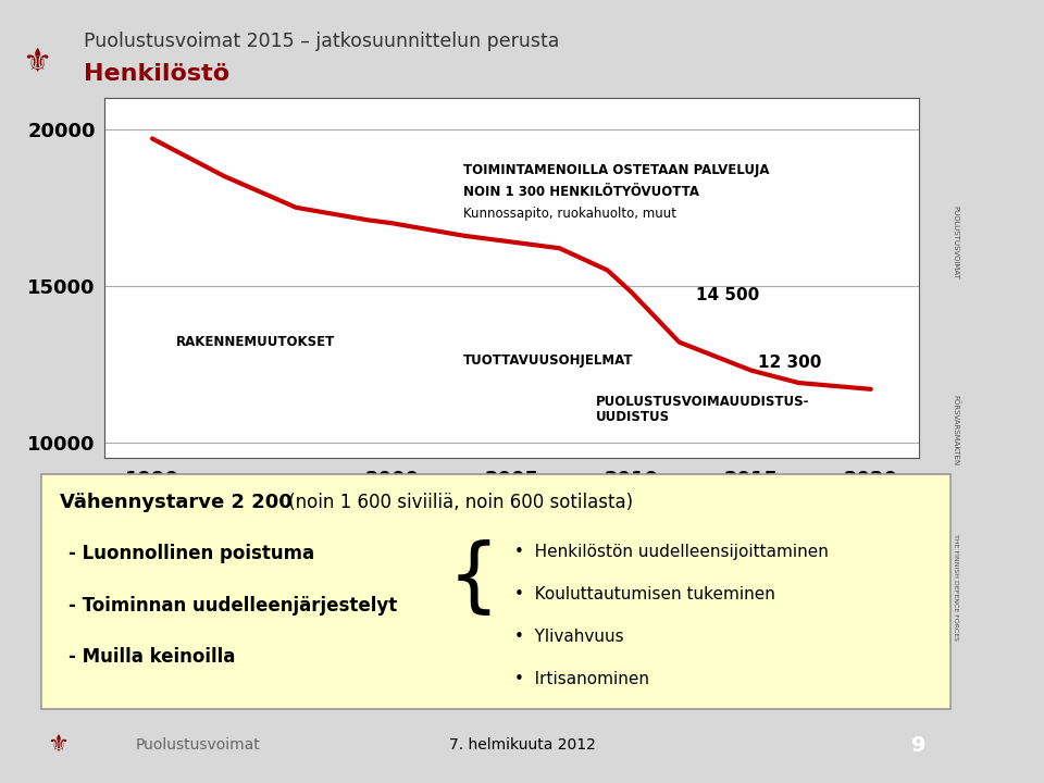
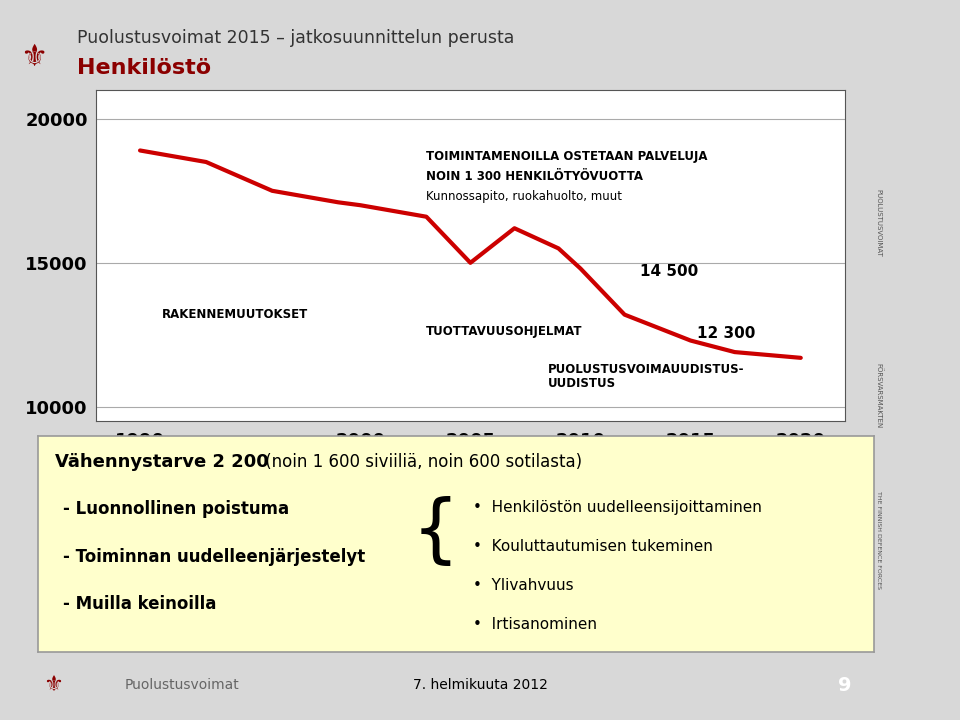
1990: 19700 -> 18900
2005: 16400 -> 15000
